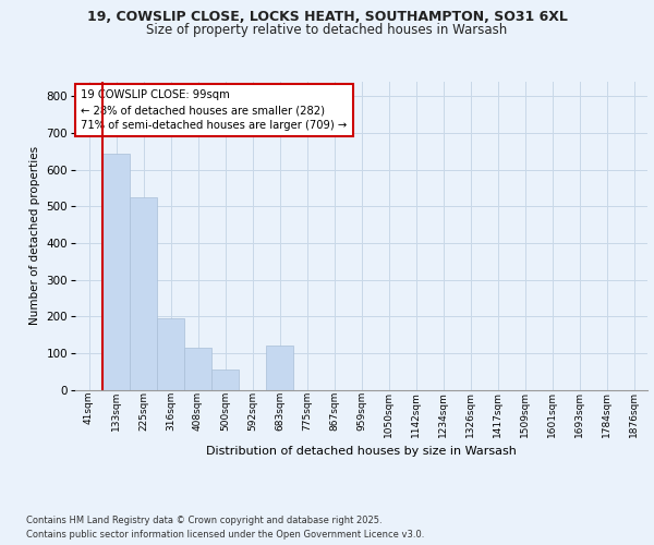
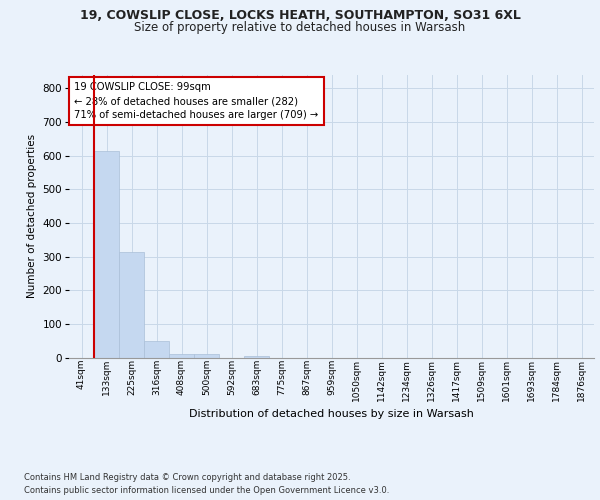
133sqm: 645 -> 615
225sqm: 525 -> 315
316sqm: 195 -> 50
408sqm: 115 -> 10
500sqm: 55 -> 10
683sqm: 120 -> 4
